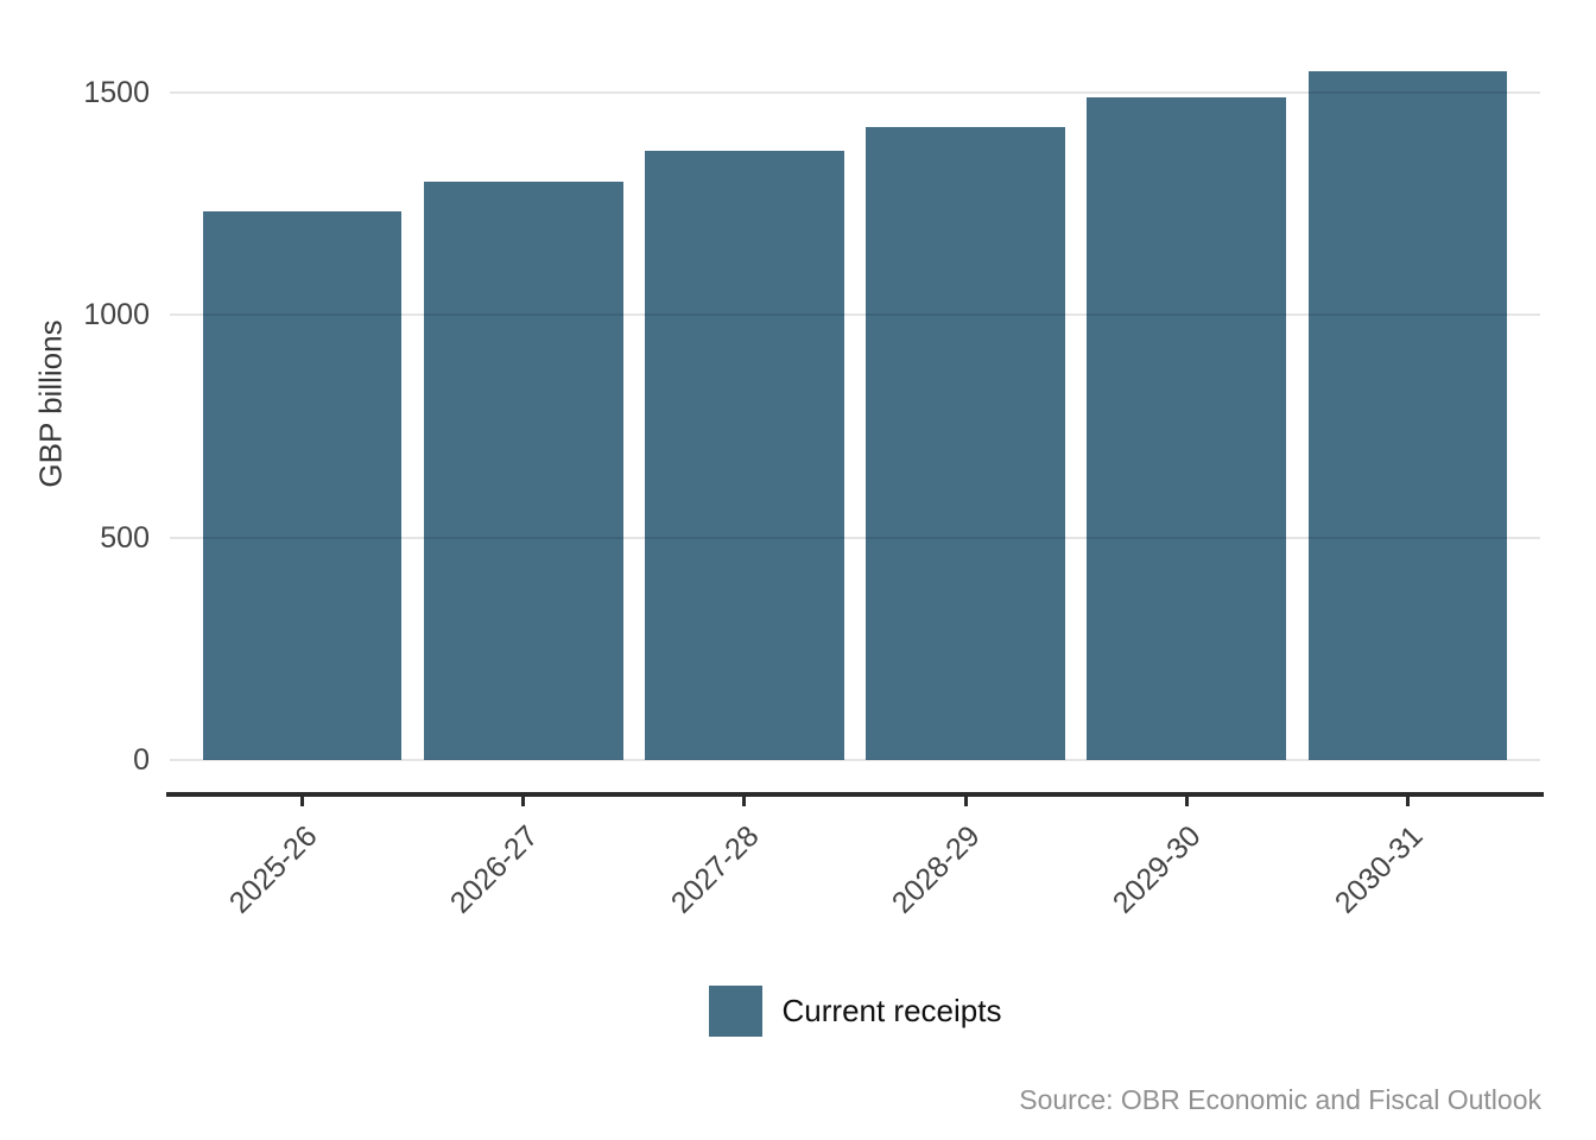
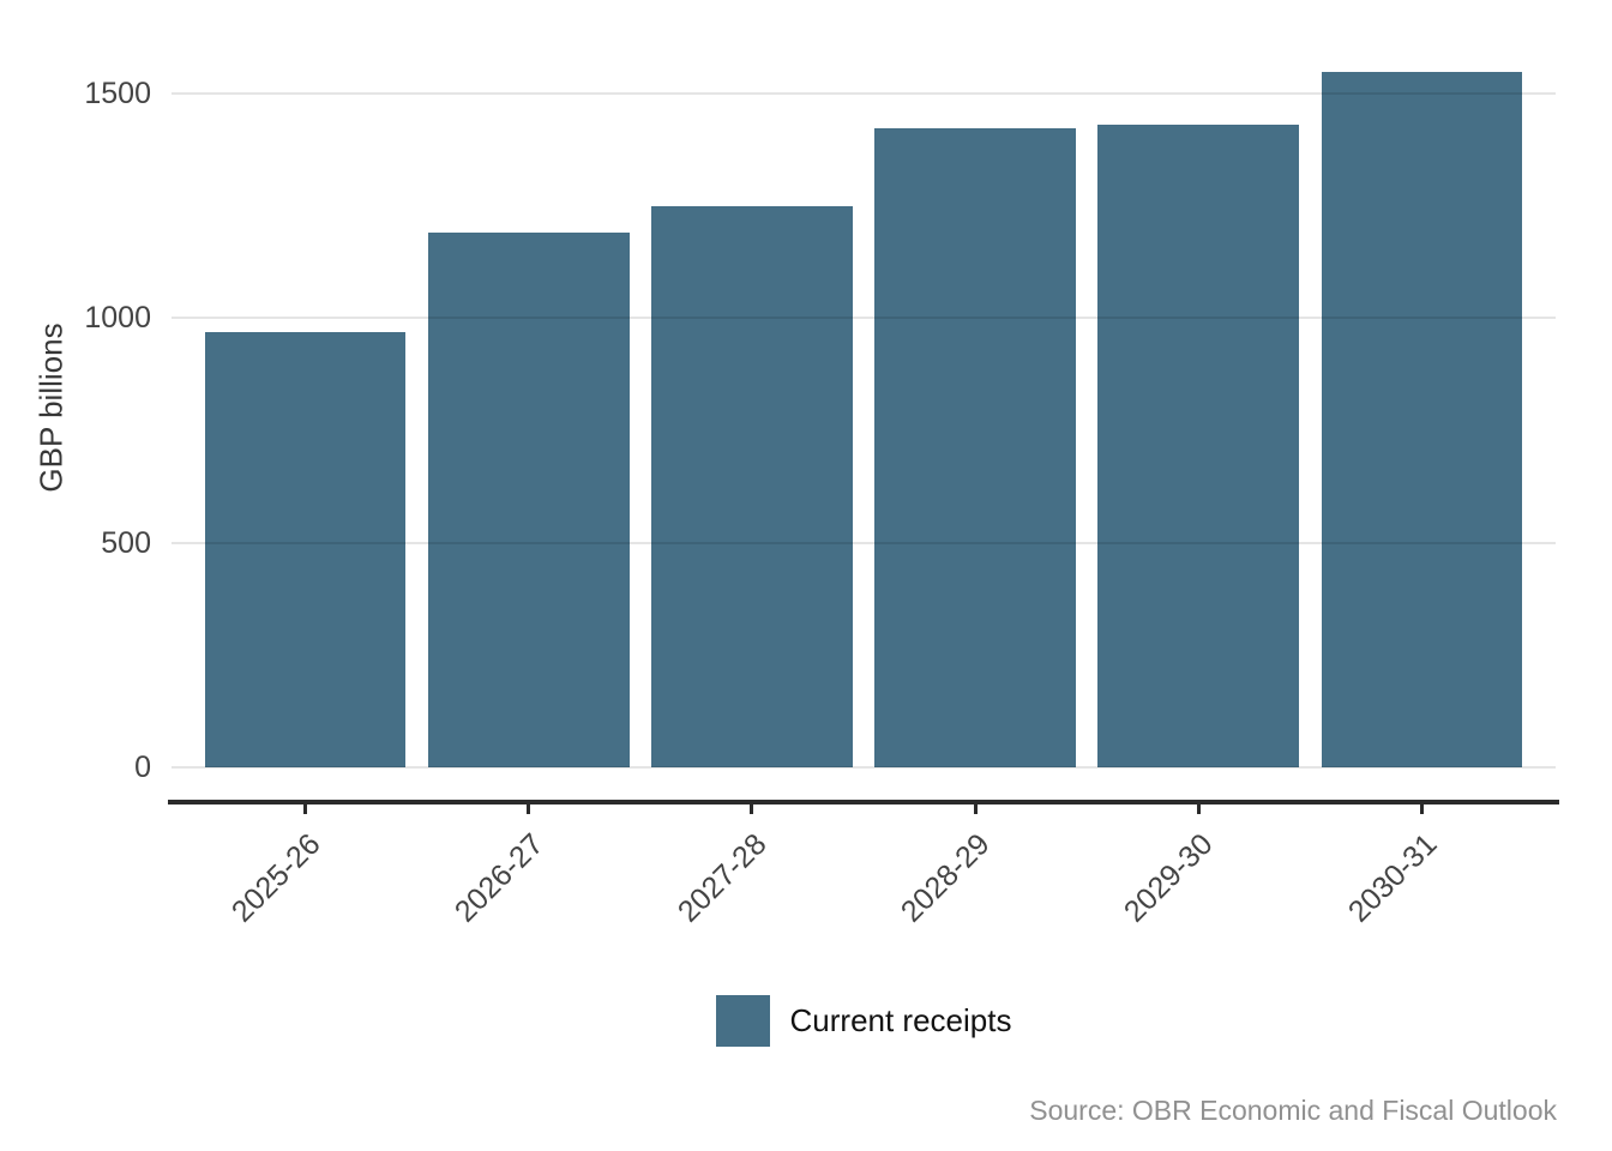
2025-26: 1230 -> 970
2026-27: 1300 -> 1190
2027-28: 1370 -> 1250
2029-30: 1490 -> 1430
